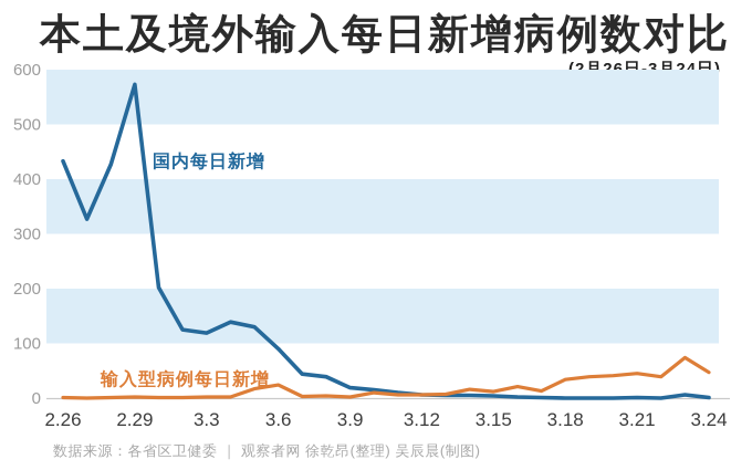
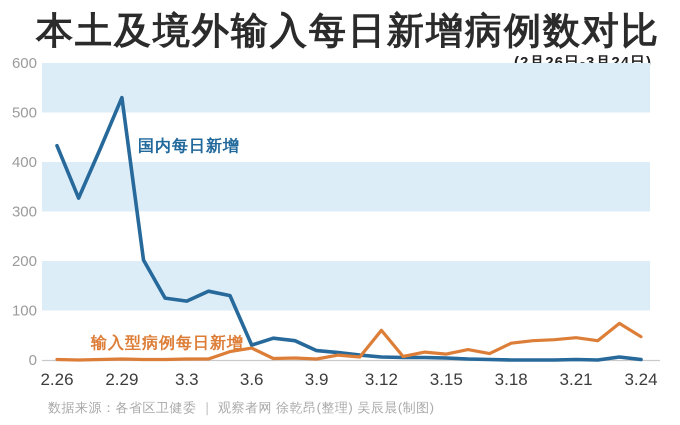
国内每日新增/2.29: 570 -> 530
国内每日新增/3.6: 90 -> 30
输入型病例每日新增/3.12: 10 -> 60
